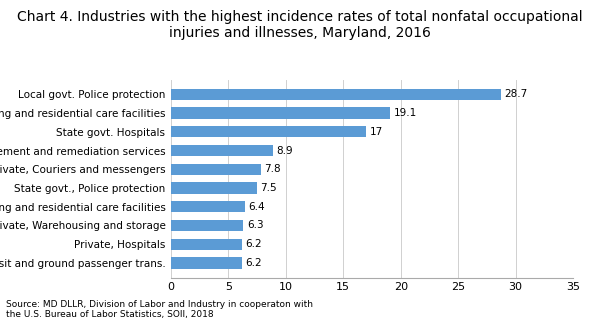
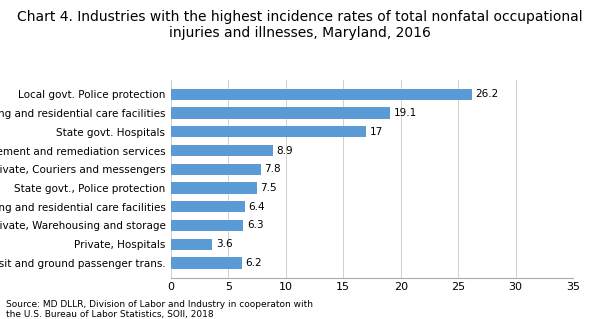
Local govt. Police protection: 28.7 -> 26.2
Private, Hospitals: 6.2 -> 3.6
